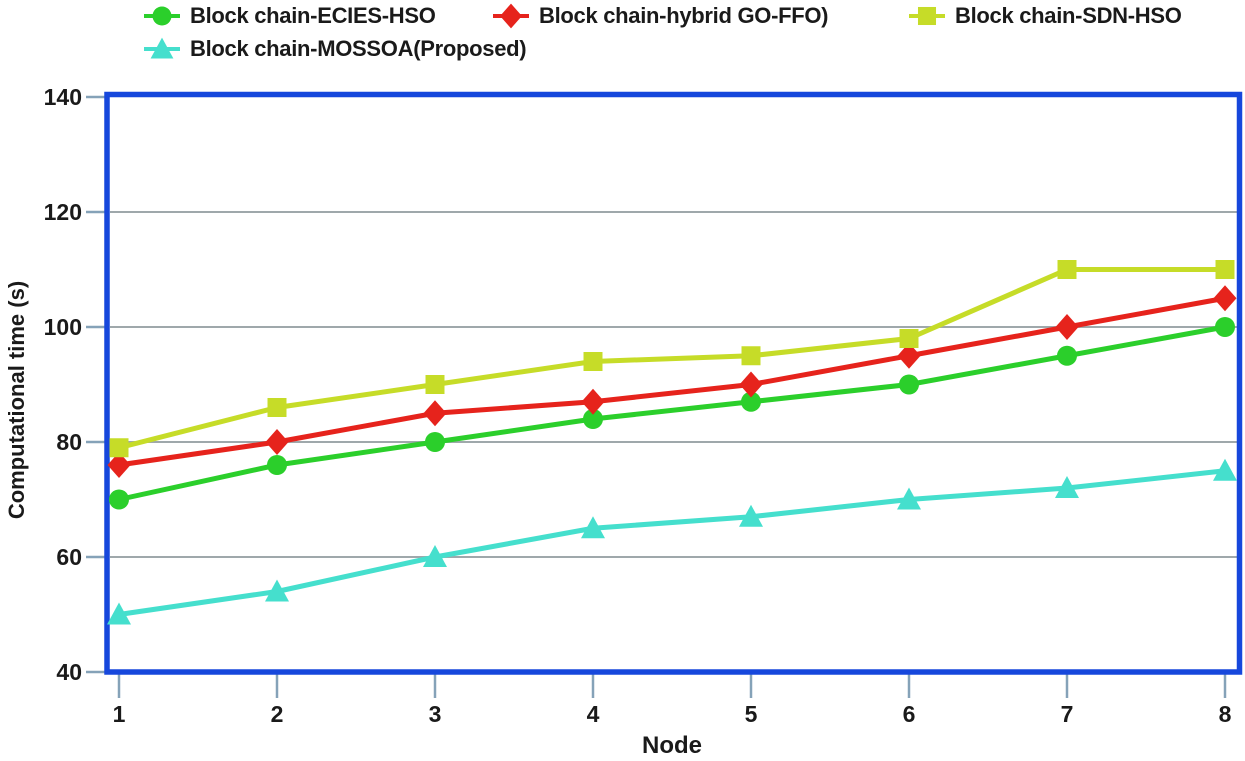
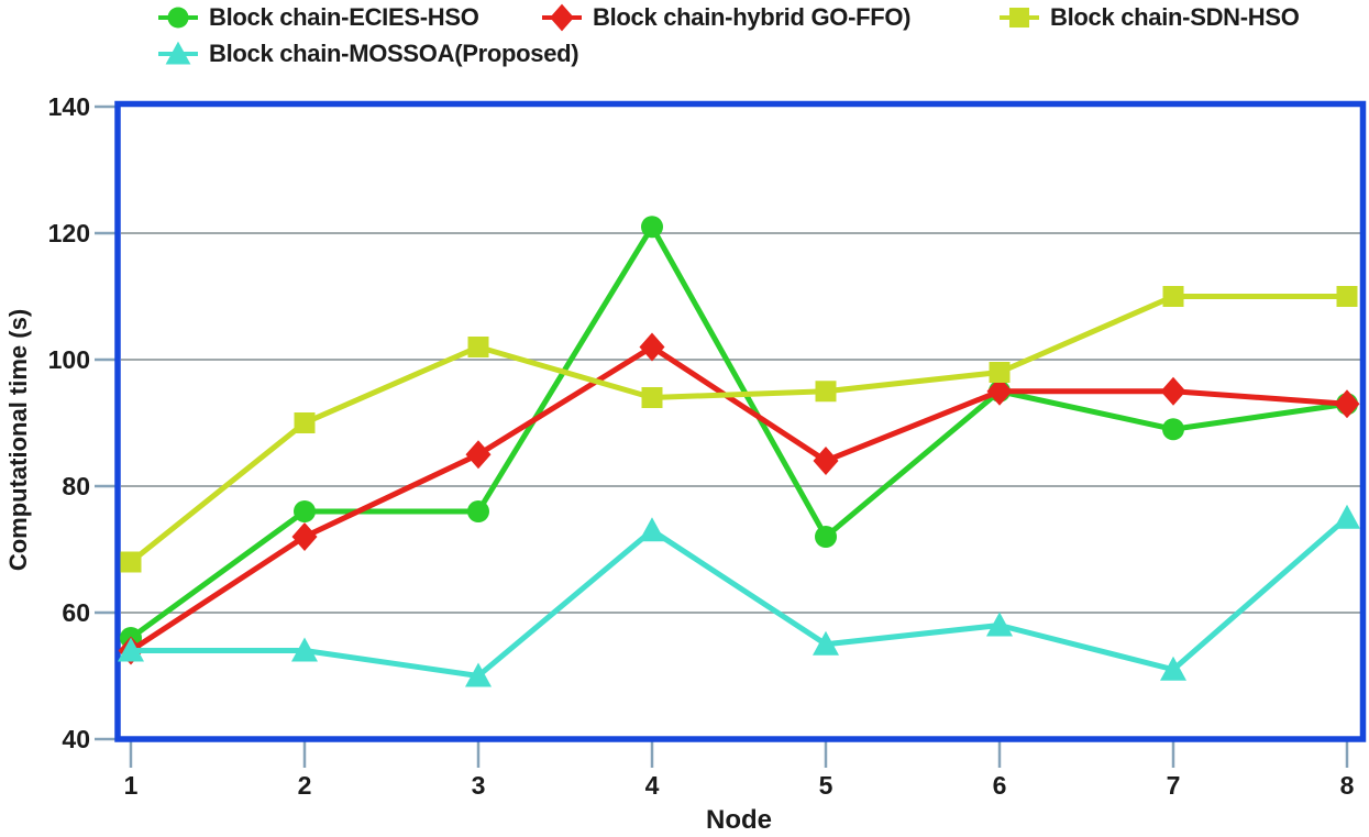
Block chain-ECIES-HSO/1: 70 -> 56
Block chain-hybrid GO-FFO)/1: 76 -> 54
Block chain-SDN-HSO/1: 79 -> 68
Block chain-MOSSOA(Proposed)/1: 50 -> 54
Block chain-hybrid GO-FFO)/2: 80 -> 72
Block chain-SDN-HSO/2: 86 -> 90
Block chain-ECIES-HSO/3: 80 -> 76
Block chain-SDN-HSO/3: 90 -> 102
Block chain-MOSSOA(Proposed)/3: 60 -> 50
Block chain-ECIES-HSO/4: 84 -> 121
Block chain-hybrid GO-FFO)/4: 87 -> 102
Block chain-MOSSOA(Proposed)/4: 65 -> 73
Block chain-ECIES-HSO/5: 87 -> 72
Block chain-hybrid GO-FFO)/5: 90 -> 84
Block chain-MOSSOA(Proposed)/5: 67 -> 55
Block chain-ECIES-HSO/6: 90 -> 95
Block chain-MOSSOA(Proposed)/6: 70 -> 58
Block chain-ECIES-HSO/7: 95 -> 89
Block chain-hybrid GO-FFO)/7: 100 -> 95
Block chain-MOSSOA(Proposed)/7: 72 -> 51
Block chain-ECIES-HSO/8: 100 -> 93
Block chain-hybrid GO-FFO)/8: 105 -> 93
